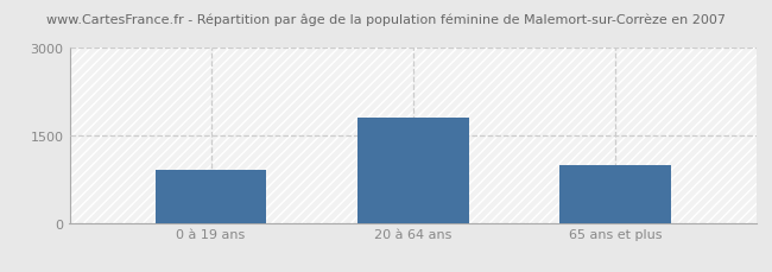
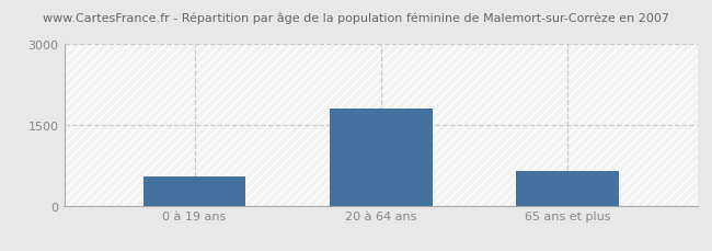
0 à 19 ans: 900 -> 550
65 ans et plus: 1000 -> 640
